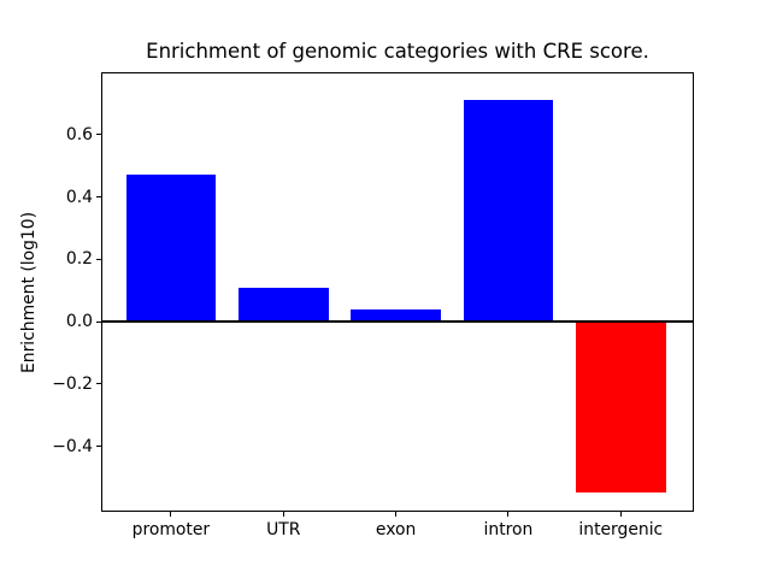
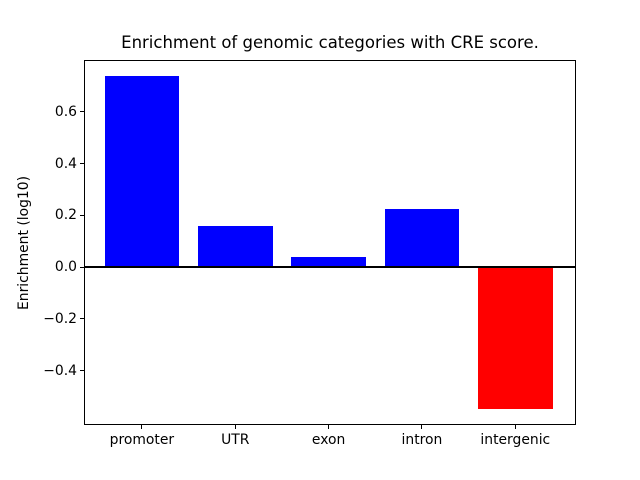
promoter: 0.47 -> 0.74
UTR: 0.11 -> 0.16
intron: 0.71 -> 0.23
